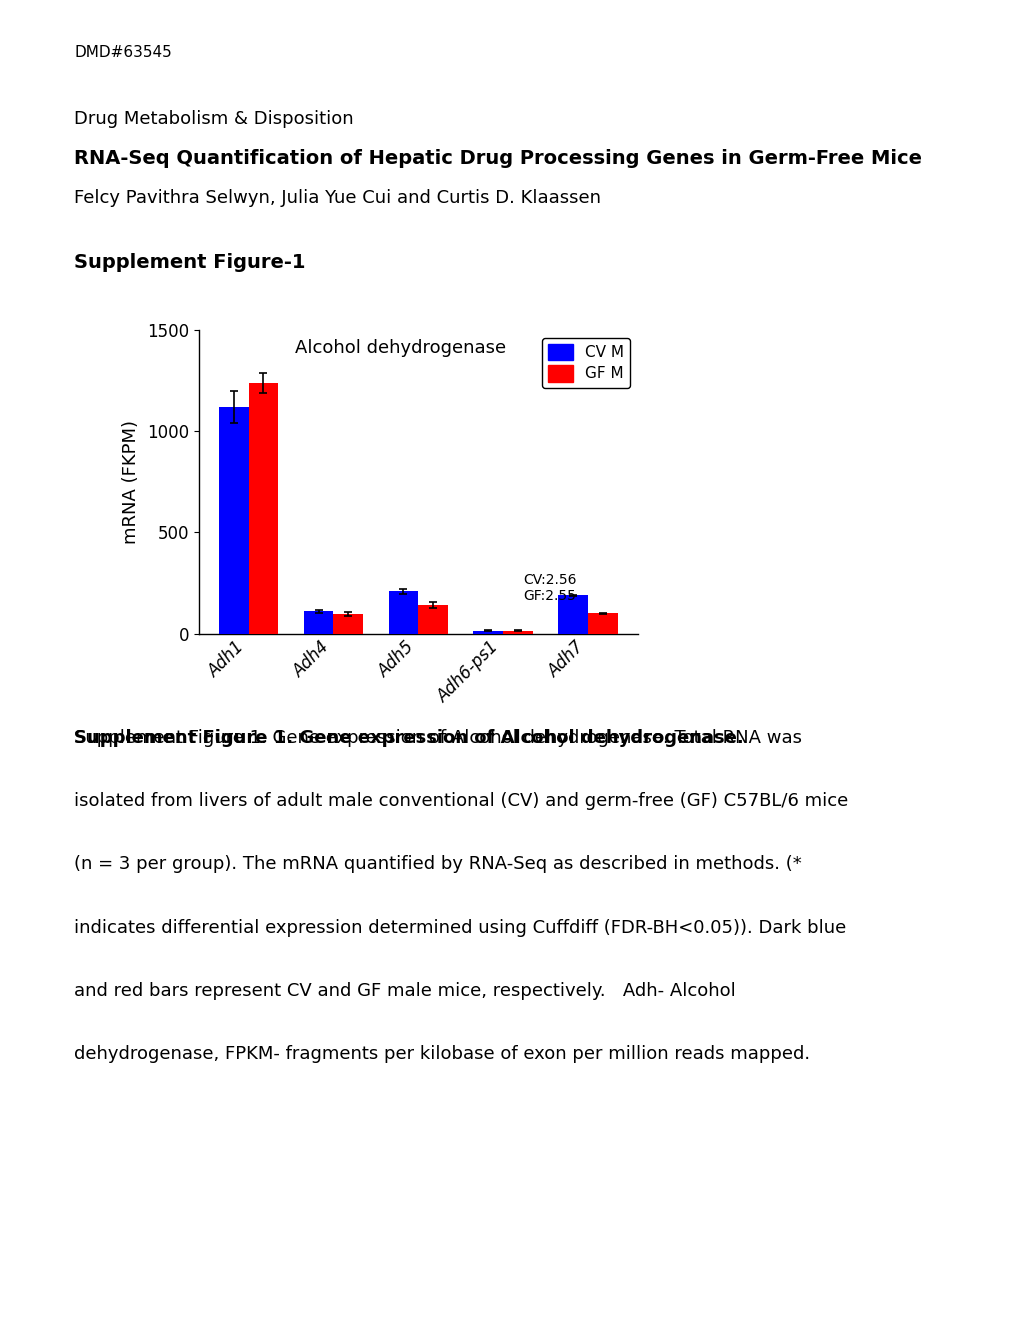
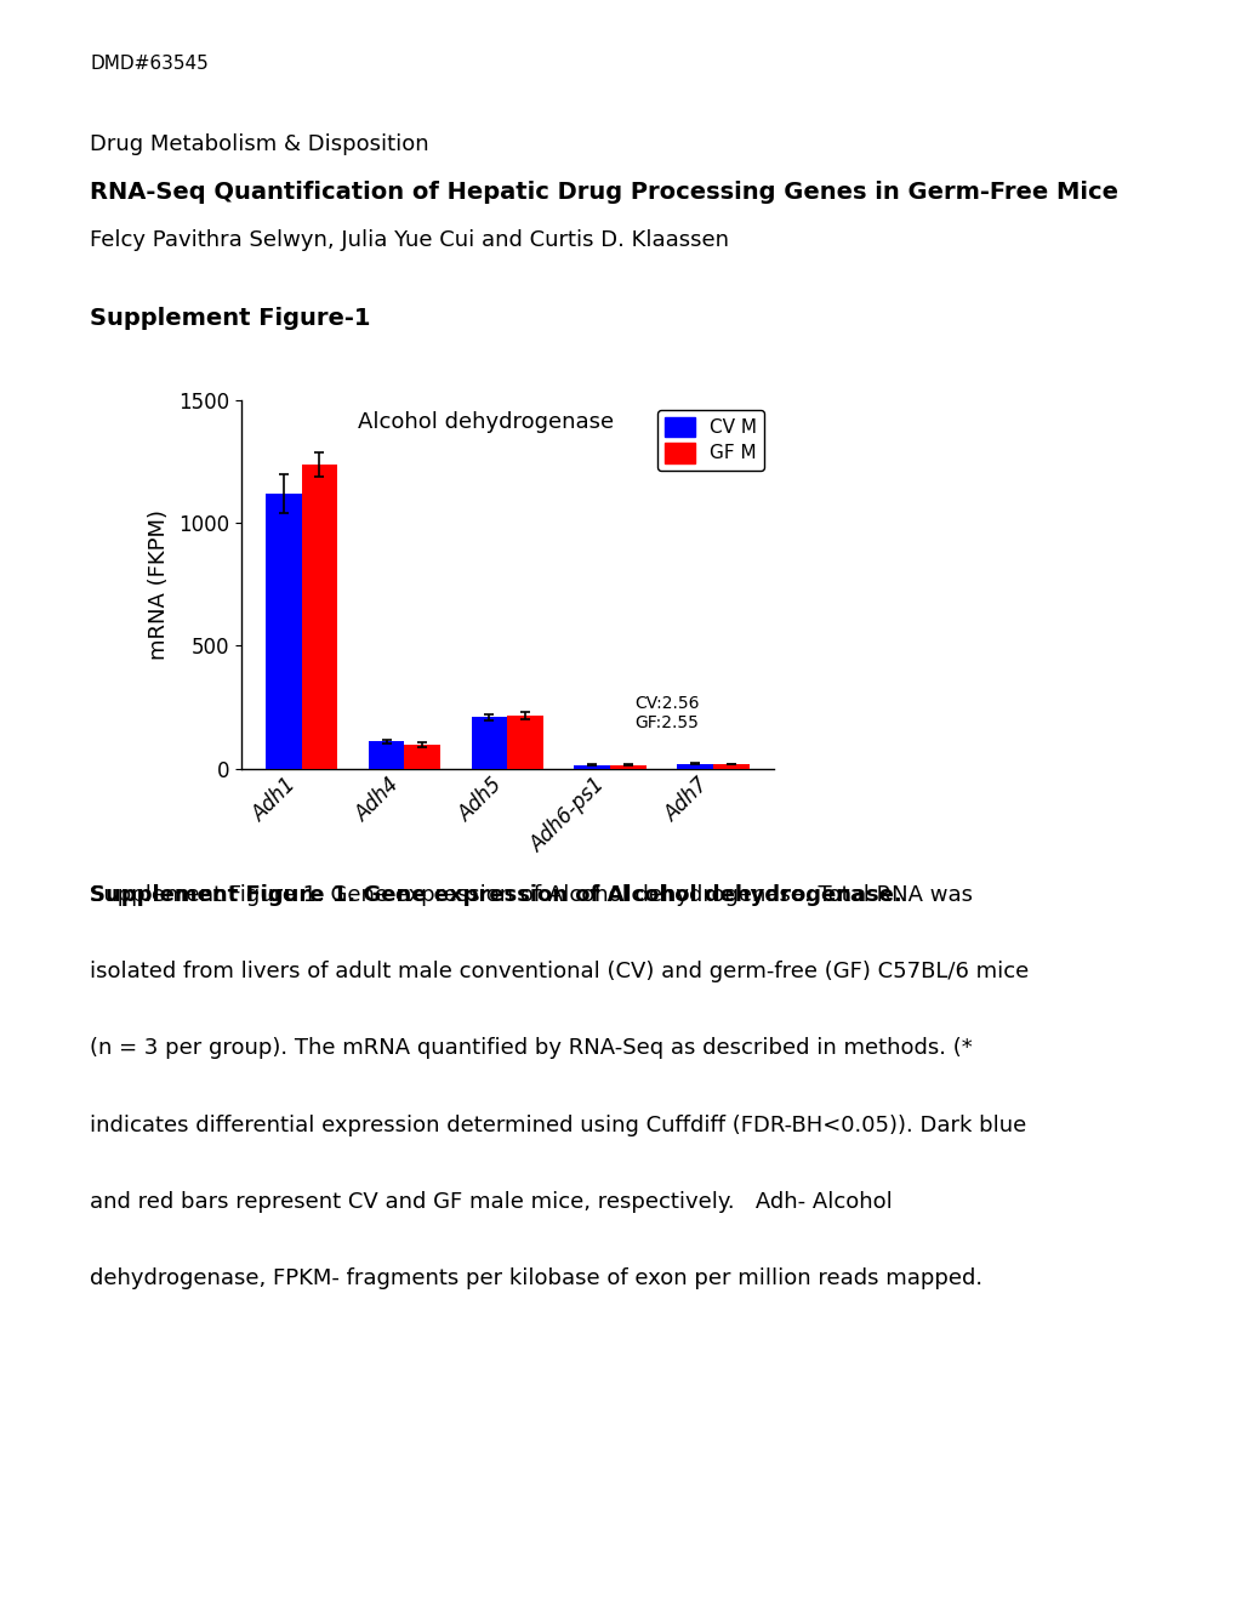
GF M/Adh5: 140 -> 215
CV M/Adh7: 190 -> 20
GF M/Adh7: 100 -> 18
